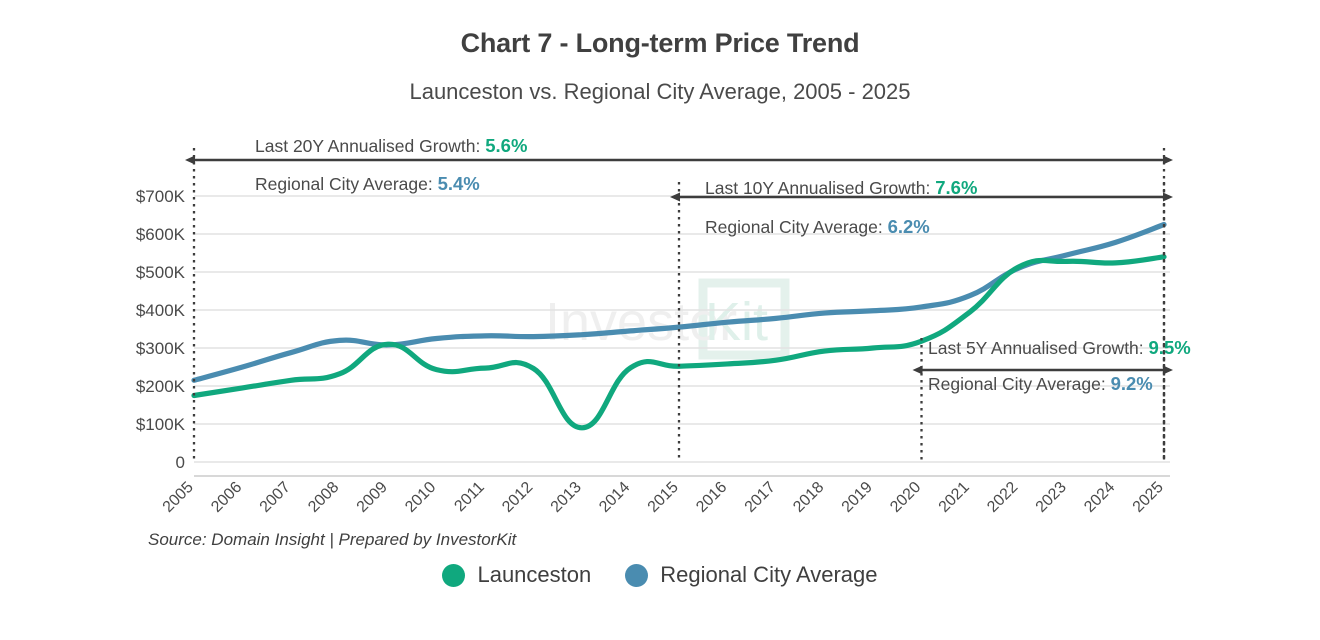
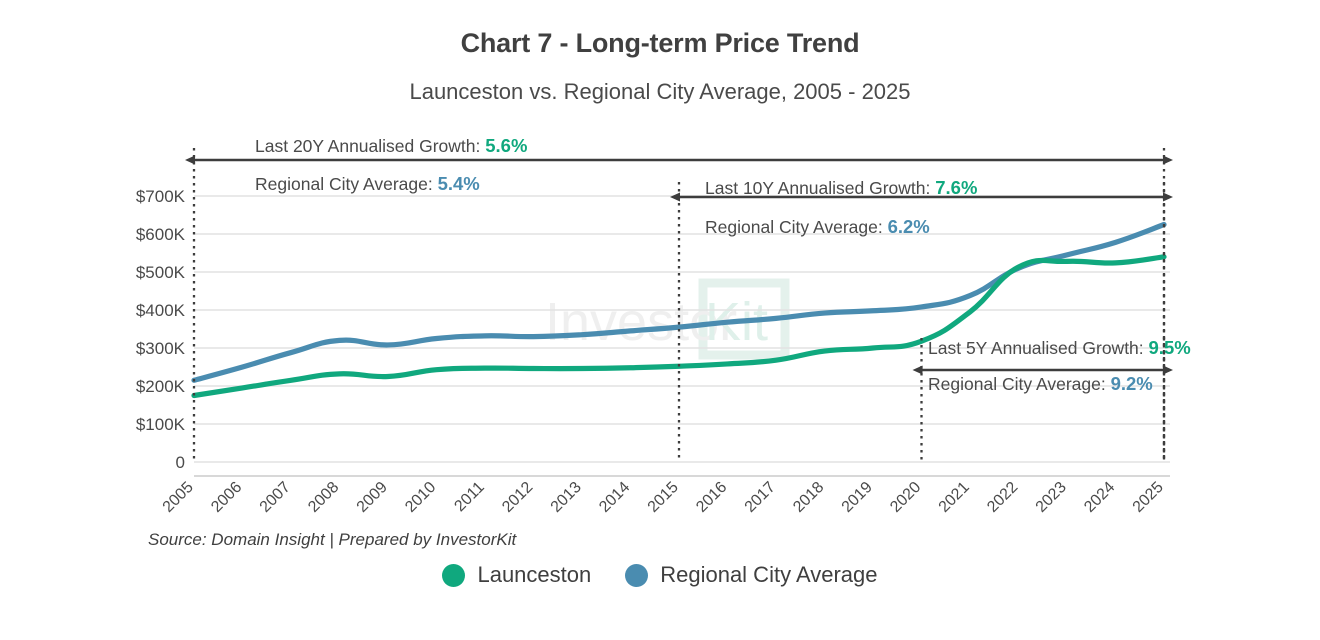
Launceston/2009: $310K -> $220K
Launceston/2013: $90K -> $250K
